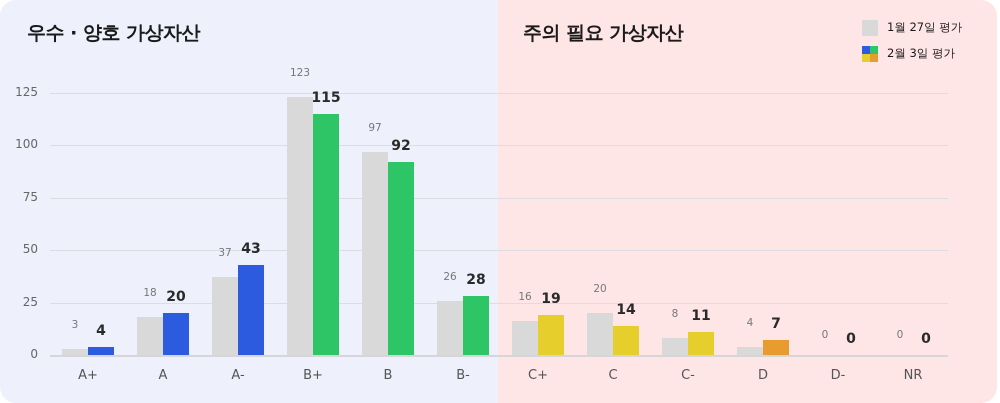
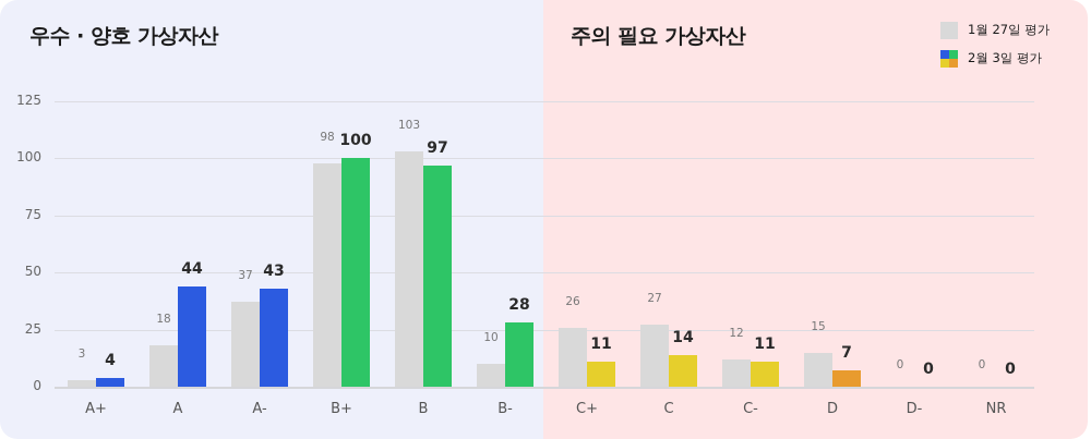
2월 3일 평가/A: 20 -> 44
1월 27일 평가/B+: 123 -> 98
2월 3일 평가/B+: 115 -> 100
1월 27일 평가/B: 97 -> 103
2월 3일 평가/B: 92 -> 97
1월 27일 평가/B-: 26 -> 10
1월 27일 평가/C+: 16 -> 26
2월 3일 평가/C+: 19 -> 11
1월 27일 평가/C: 20 -> 27
1월 27일 평가/C-: 8 -> 12
1월 27일 평가/D: 4 -> 15
